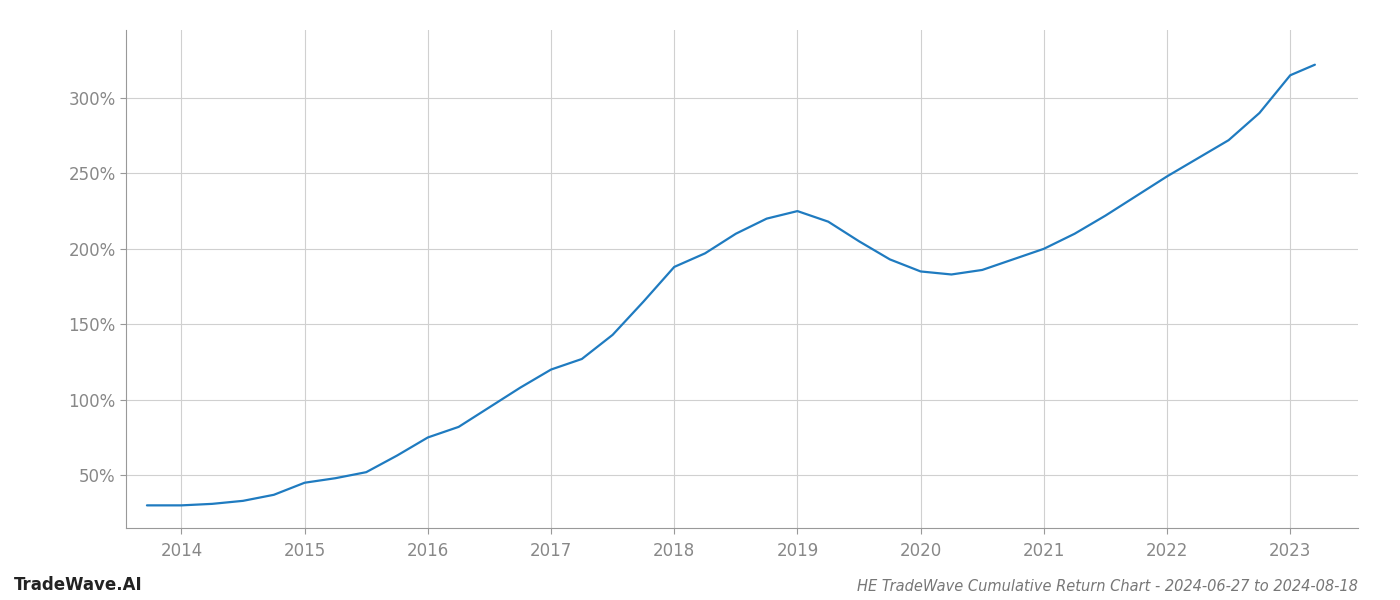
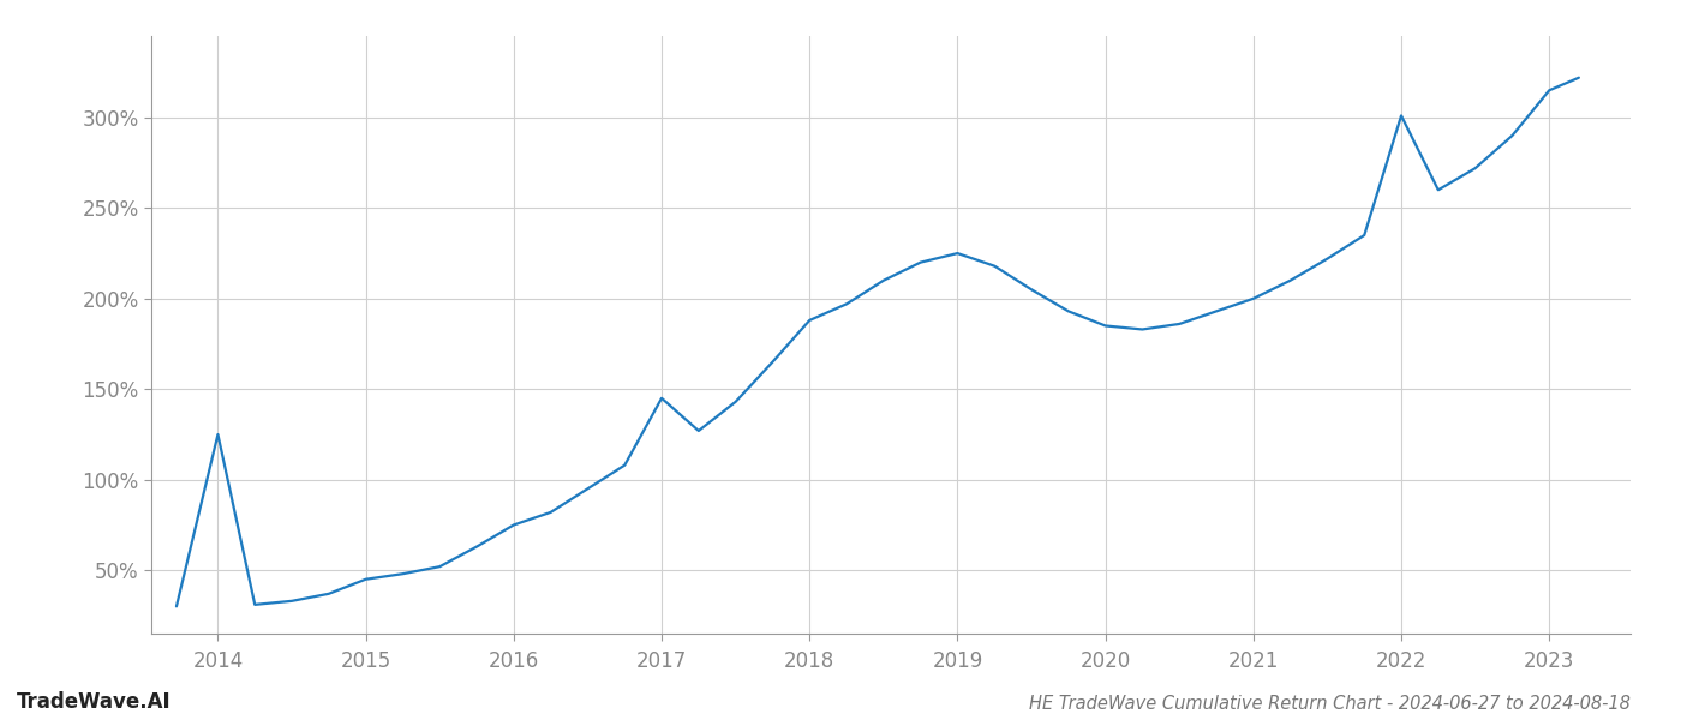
2014: 30% -> 125%
2017: 120% -> 145%
2022: 248% -> 301%
